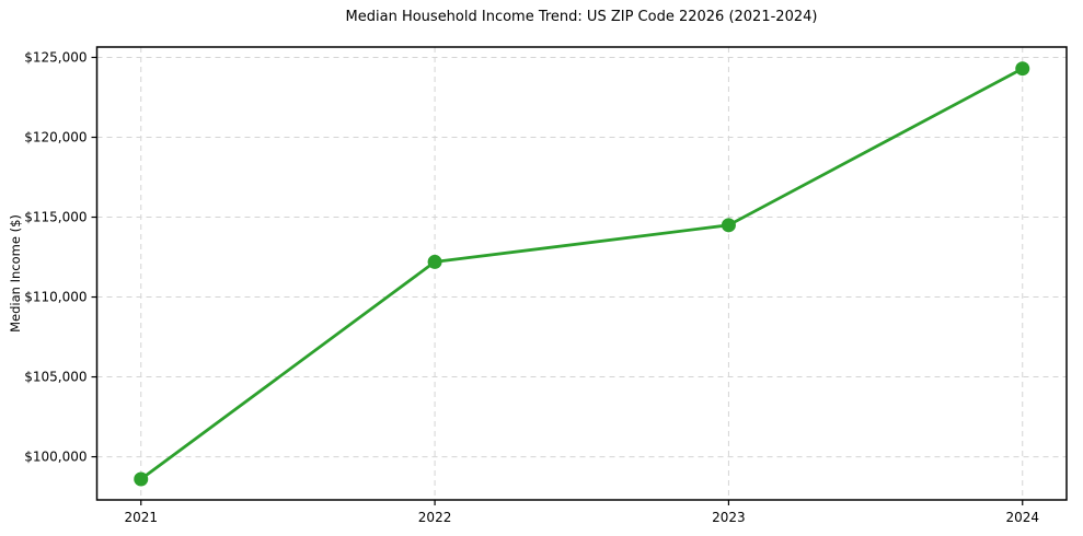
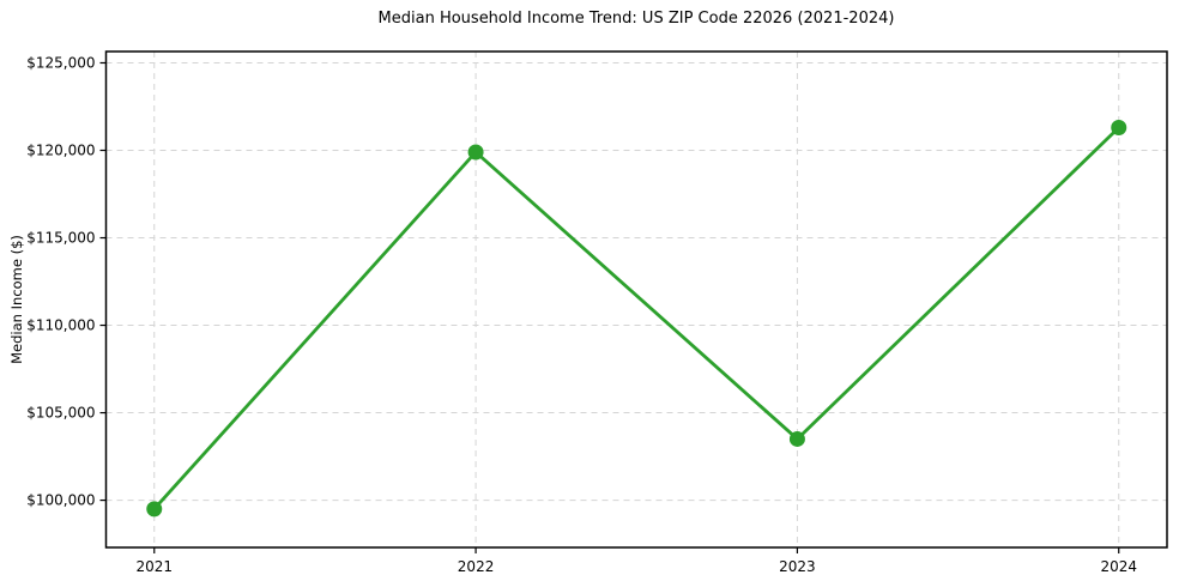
2021: $98600 -> $99500
2022: $112200 -> $119900
2023: $114500 -> $103500
2024: $124300 -> $121300
